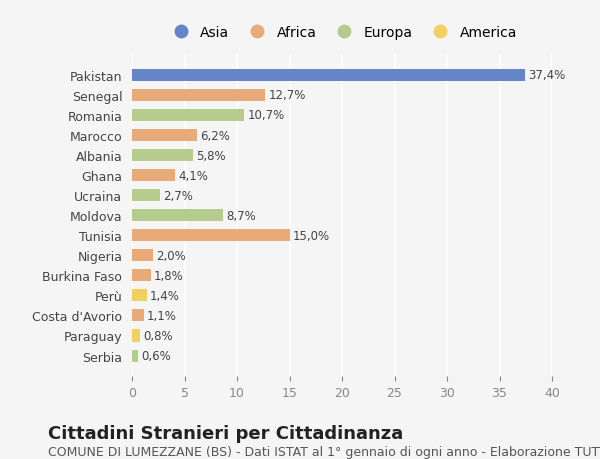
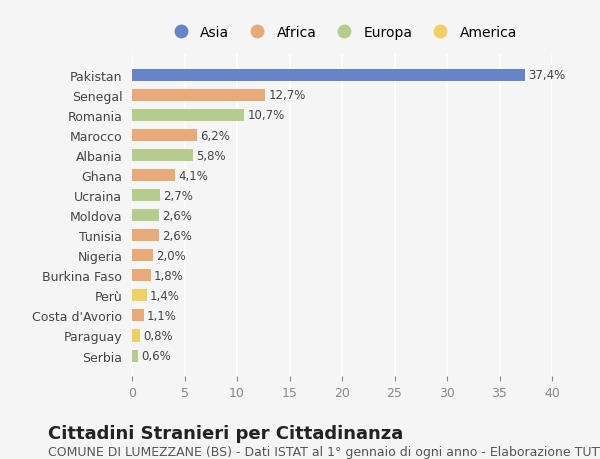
Moldova: 8,7% -> 2,6%
Tunisia: 15,0% -> 2,6%
